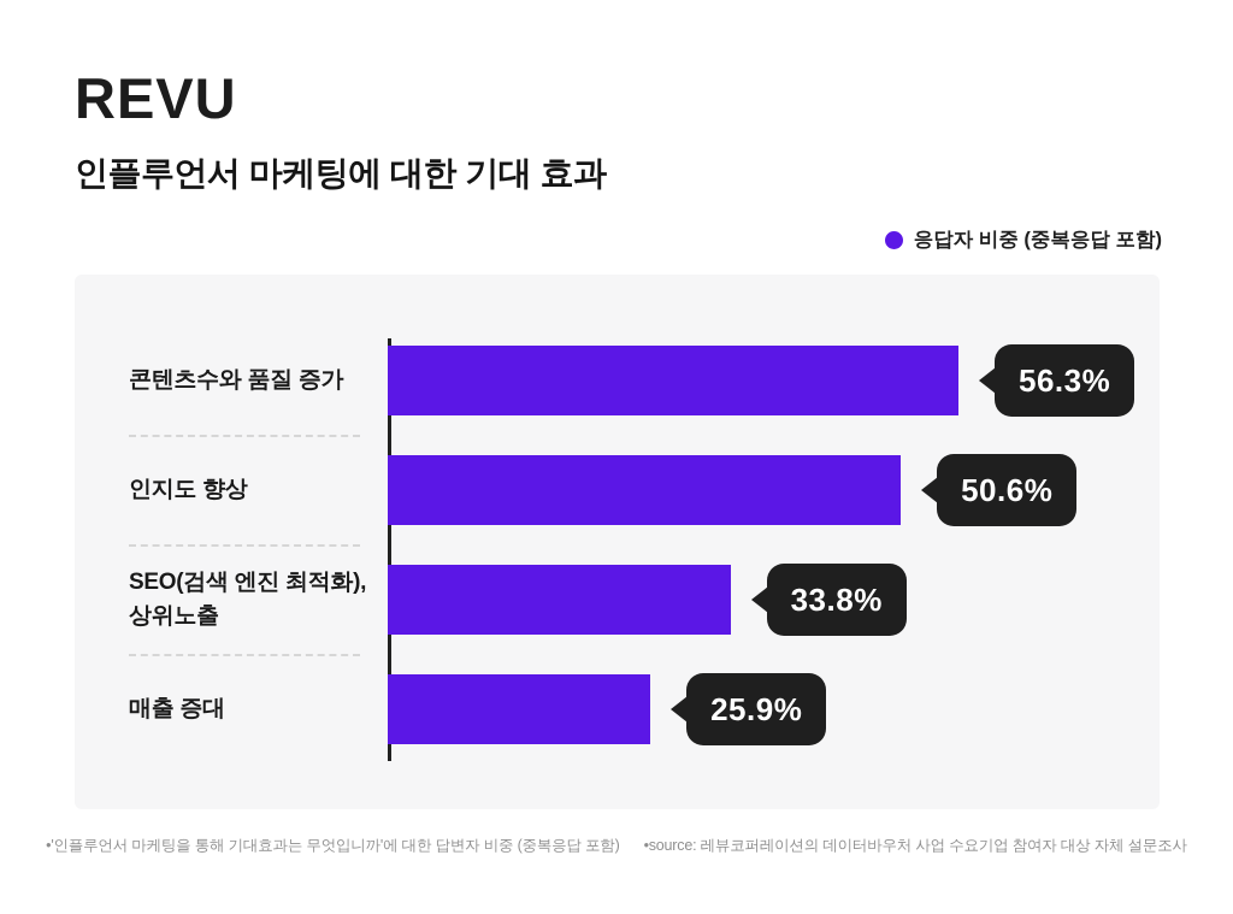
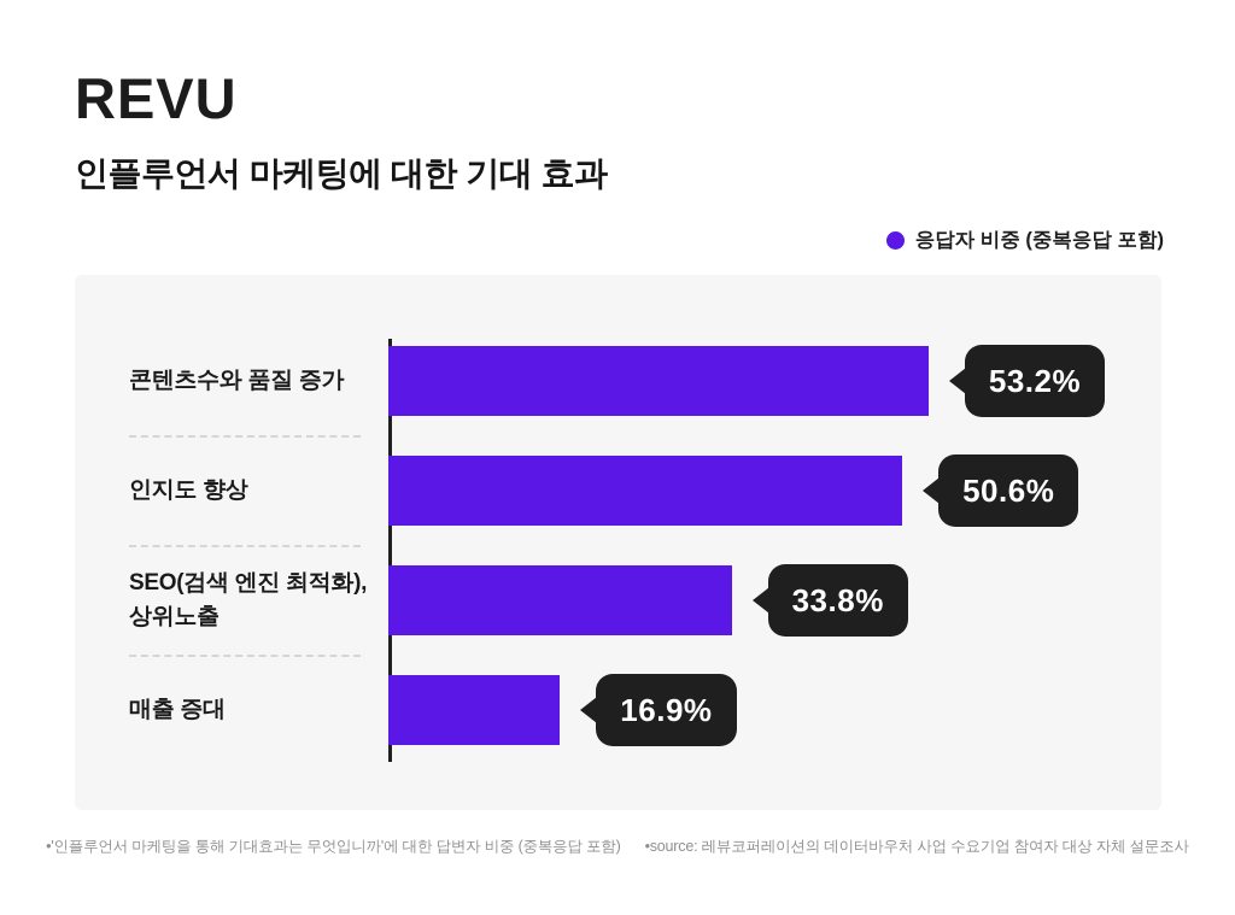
콘텐츠수와 품질 증가: 56.3% -> 53.2%
매출 증대: 25.9% -> 16.9%
